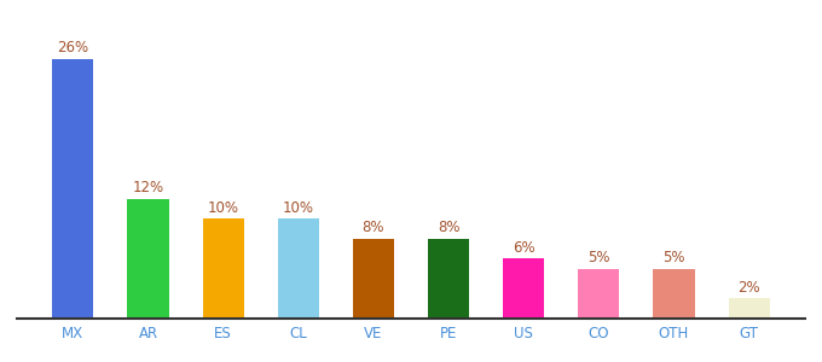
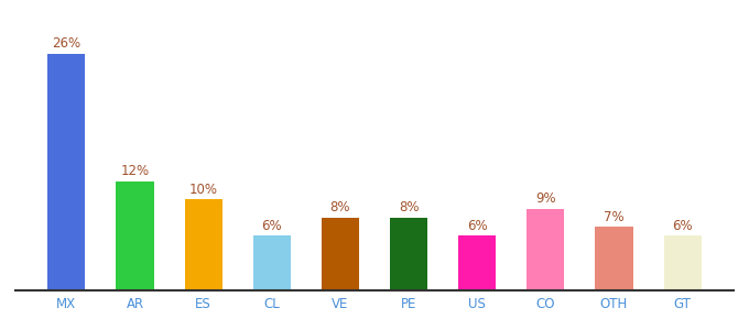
CL: 10% -> 6%
CO: 5% -> 9%
OTH: 5% -> 7%
GT: 2% -> 6%
